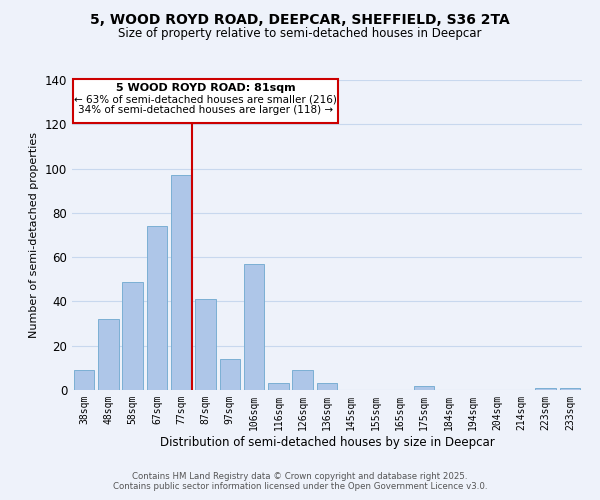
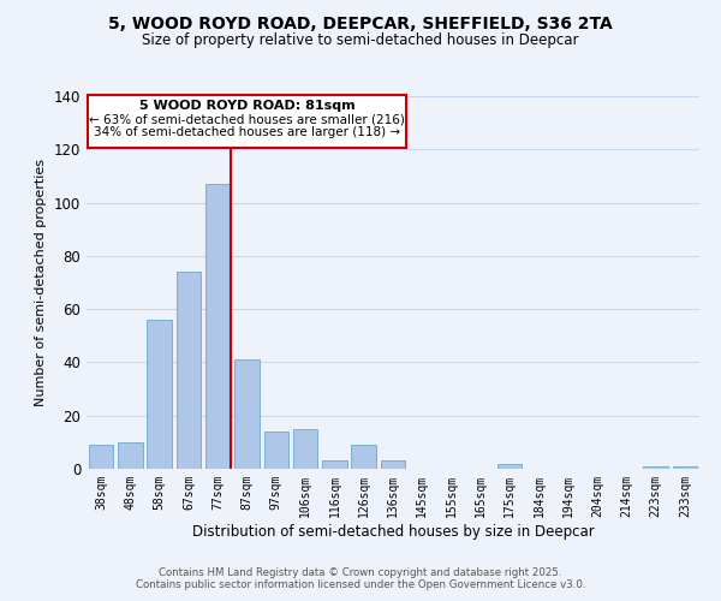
48sqm: 32 -> 10
58sqm: 49 -> 56
77sqm: 97 -> 107
106sqm: 57 -> 15
